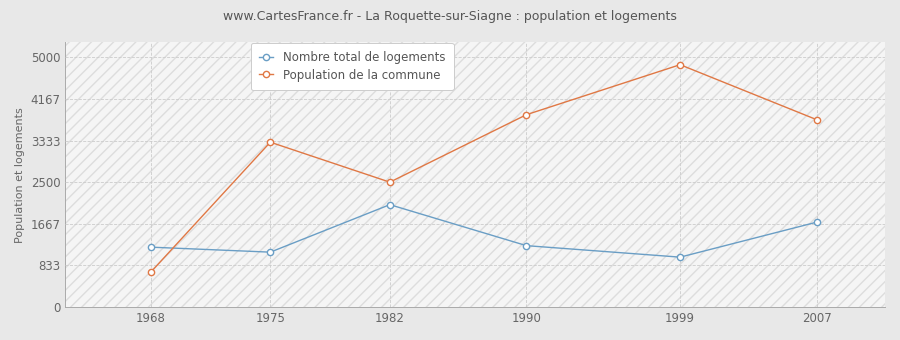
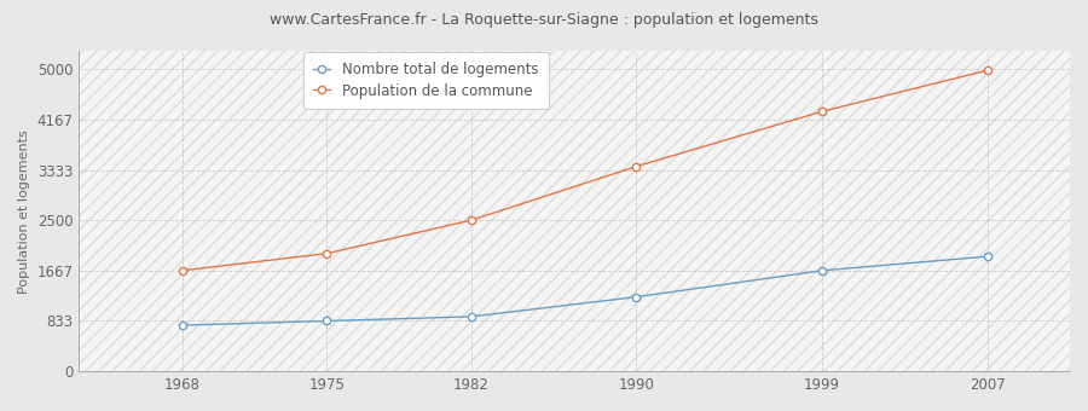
Nombre total de logements/1968: 1200 -> 760
Population de la commune/1968: 700 -> 1670
Nombre total de logements/1975: 1100 -> 830
Population de la commune/1975: 3300 -> 1950
Nombre total de logements/1982: 2050 -> 900
Population de la commune/1990: 3850 -> 3390
Nombre total de logements/1999: 1000 -> 1670
Population de la commune/1999: 4850 -> 4300
Nombre total de logements/2007: 1700 -> 1900
Population de la commune/2007: 3750 -> 4980
